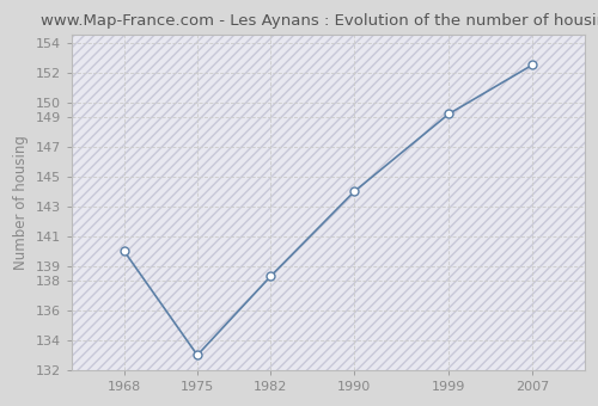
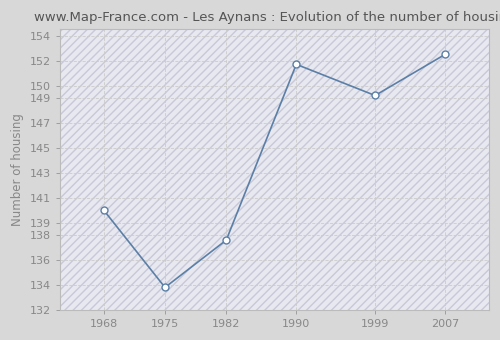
1975: 133.0 -> 133.8
1982: 138.3 -> 137.6
1990: 144.0 -> 151.7
